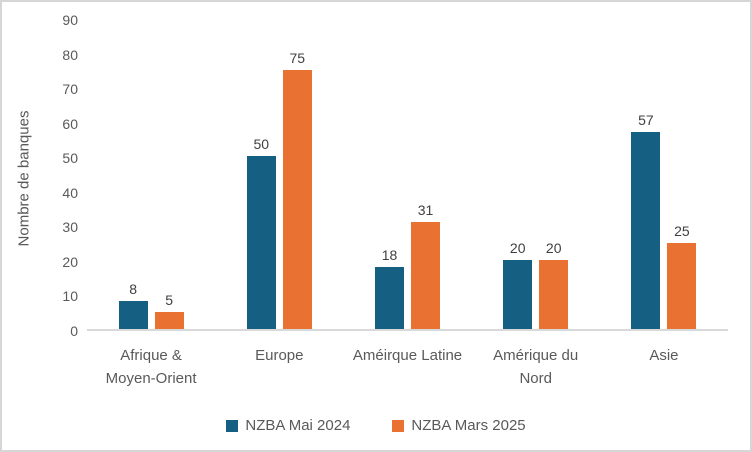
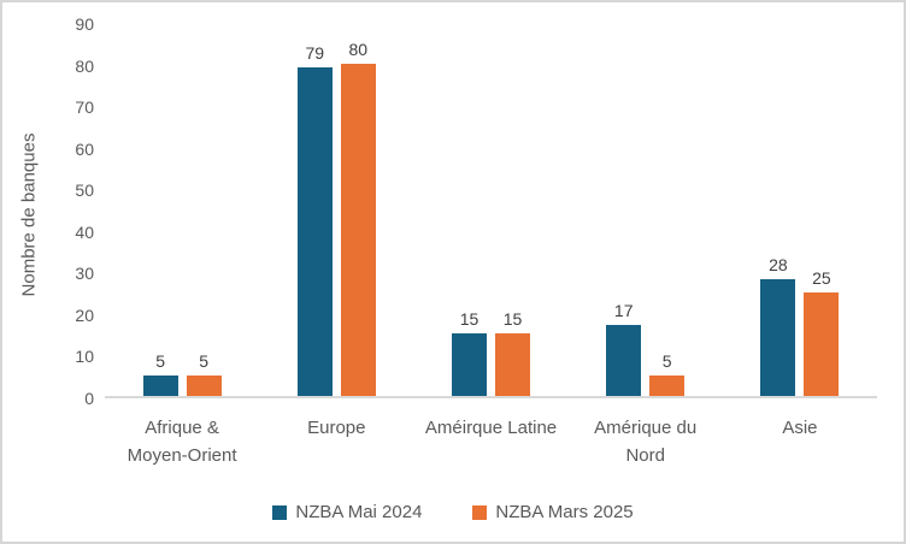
NZBA Mai 2024/Afrique & Moyen-Orient: 8 -> 5
NZBA Mai 2024/Europe: 50 -> 79
NZBA Mars 2025/Europe: 75 -> 80
NZBA Mai 2024/Améirque Latine: 18 -> 15
NZBA Mars 2025/Améirque Latine: 31 -> 15
NZBA Mai 2024/Amérique du Nord: 20 -> 17
NZBA Mars 2025/Amérique du Nord: 20 -> 5
NZBA Mai 2024/Asie: 57 -> 28
